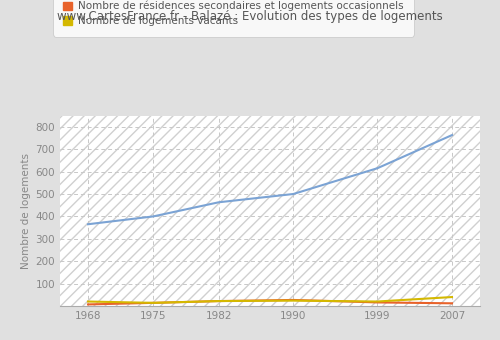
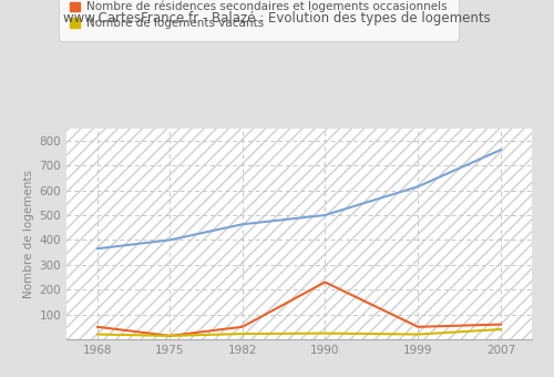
Nombre de résidences secondaires et logements occasionnels/1968: 7 -> 50
Nombre de résidences secondaires et logements occasionnels/1982: 22 -> 50
Nombre de résidences secondaires et logements occasionnels/1990: 27 -> 230
Nombre de résidences secondaires et logements occasionnels/1999: 16 -> 50
Nombre de résidences secondaires et logements occasionnels/2007: 12 -> 60
